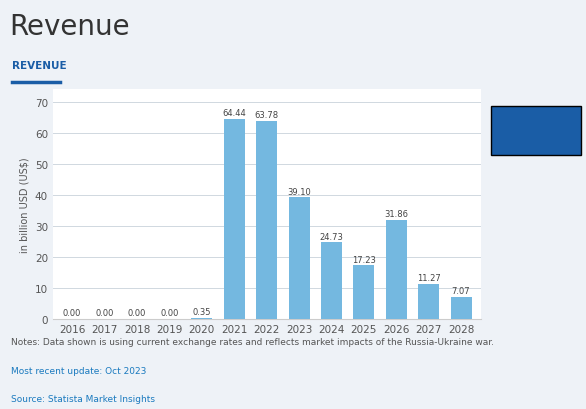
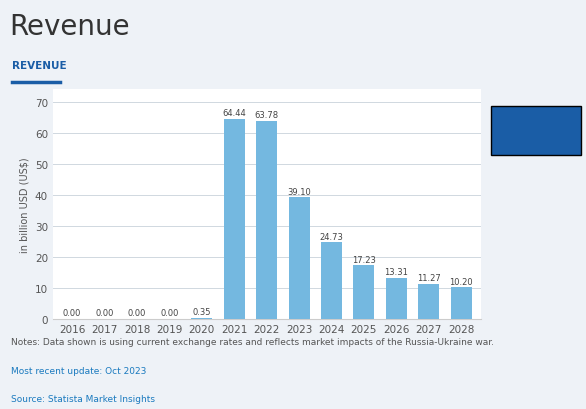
2026: 31.86 -> 13.31
2028: 7.07 -> 10.20
